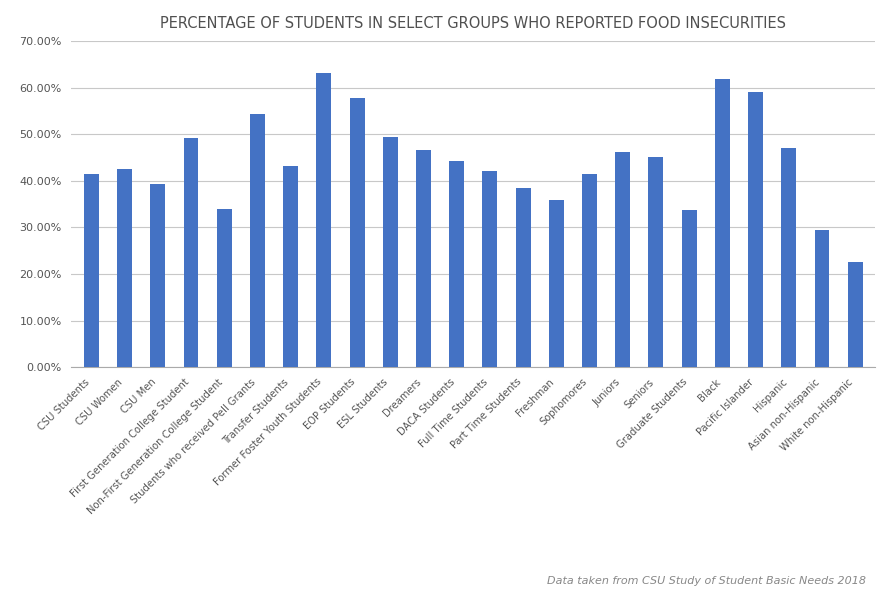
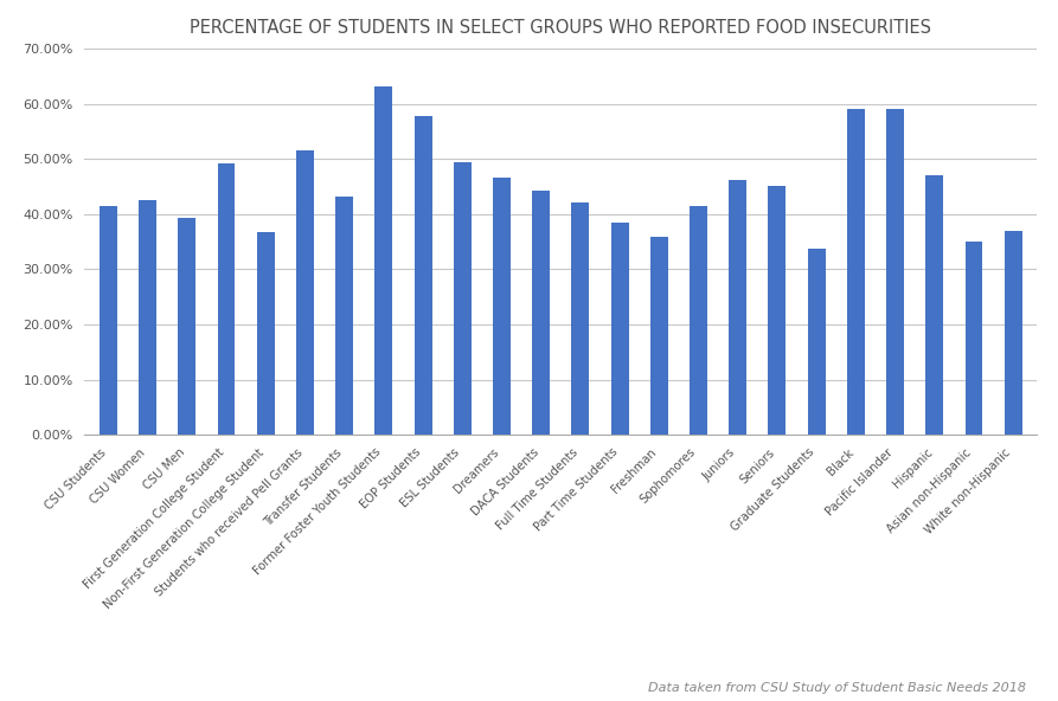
Non-First Generation College Student: 34.0% -> 36.8%
Students who received Pell Grants: 54.5% -> 51.5%
Black: 62.0% -> 59.2%
Asian non-Hispanic: 29.5% -> 35.0%
White non-Hispanic: 22.5% -> 37.0%
